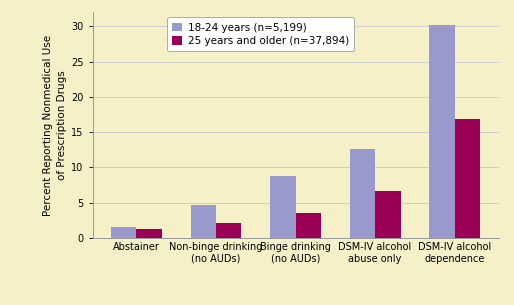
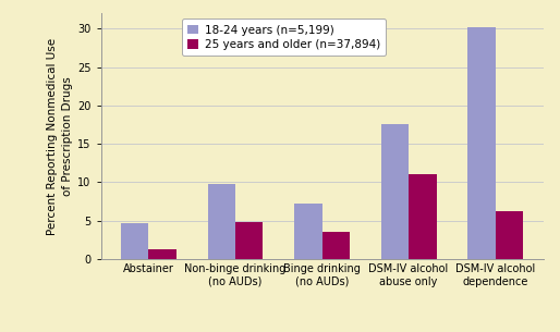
18-24 years (n=5,199)/Abstainer: 1.5 -> 4.6
18-24 years (n=5,199)/Non-binge drinking (no AUDs): 4.7 -> 9.8
25 years and older (n=37,894)/Non-binge drinking (no AUDs): 2.1 -> 4.8
18-24 years (n=5,199)/Binge drinking (no AUDs): 8.8 -> 7.2
18-24 years (n=5,199)/DSM-IV alcohol abuse only: 12.6 -> 17.6
25 years and older (n=37,894)/DSM-IV alcohol abuse only: 6.7 -> 11.0
25 years and older (n=37,894)/DSM-IV alcohol dependence: 16.8 -> 6.2
